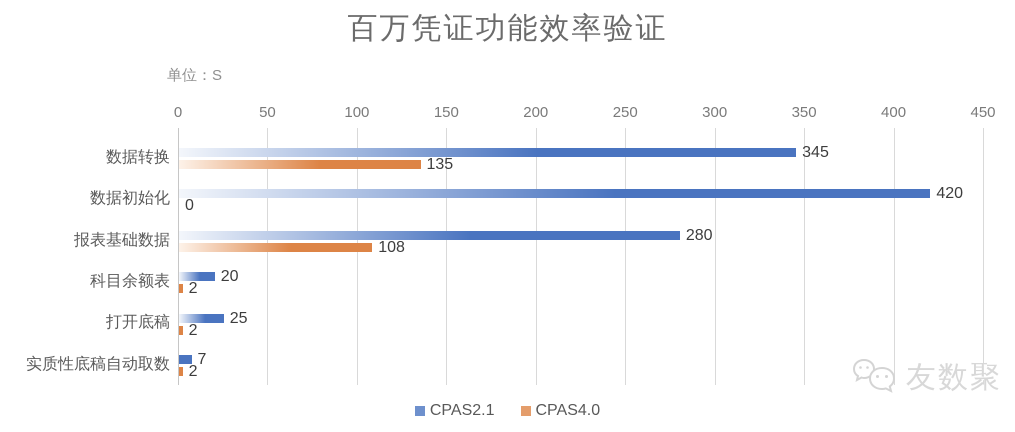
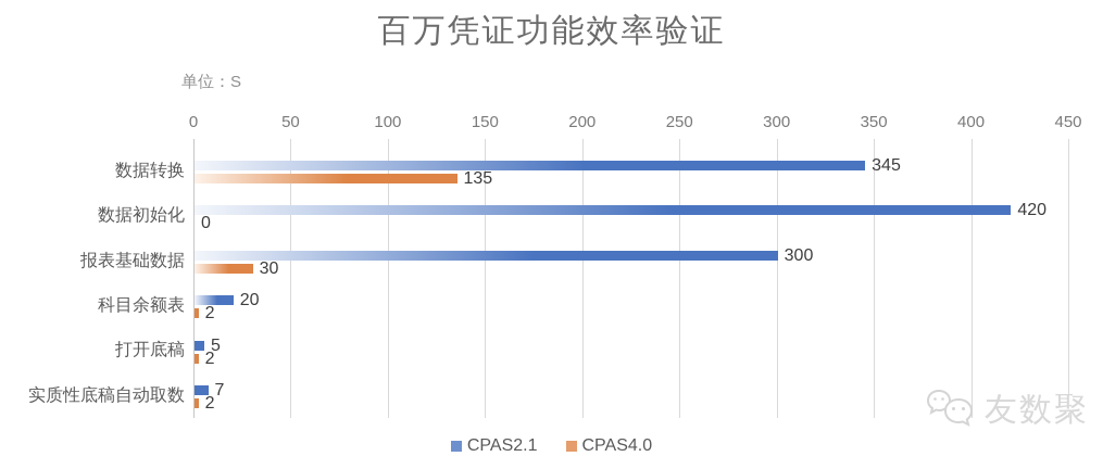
CPAS2.1/报表基础数据: 280 -> 300
CPAS4.0/报表基础数据: 108 -> 30
CPAS2.1/打开底稿: 25 -> 5
